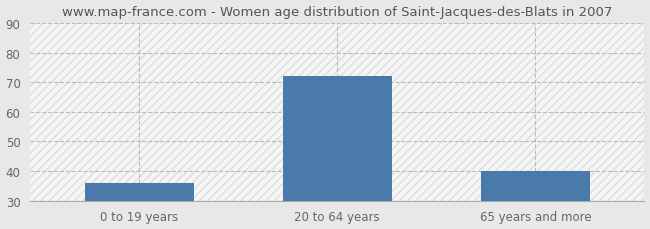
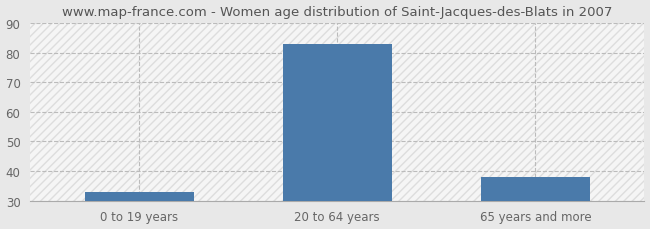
0 to 19 years: 36 -> 33
20 to 64 years: 72 -> 83
65 years and more: 40 -> 38
